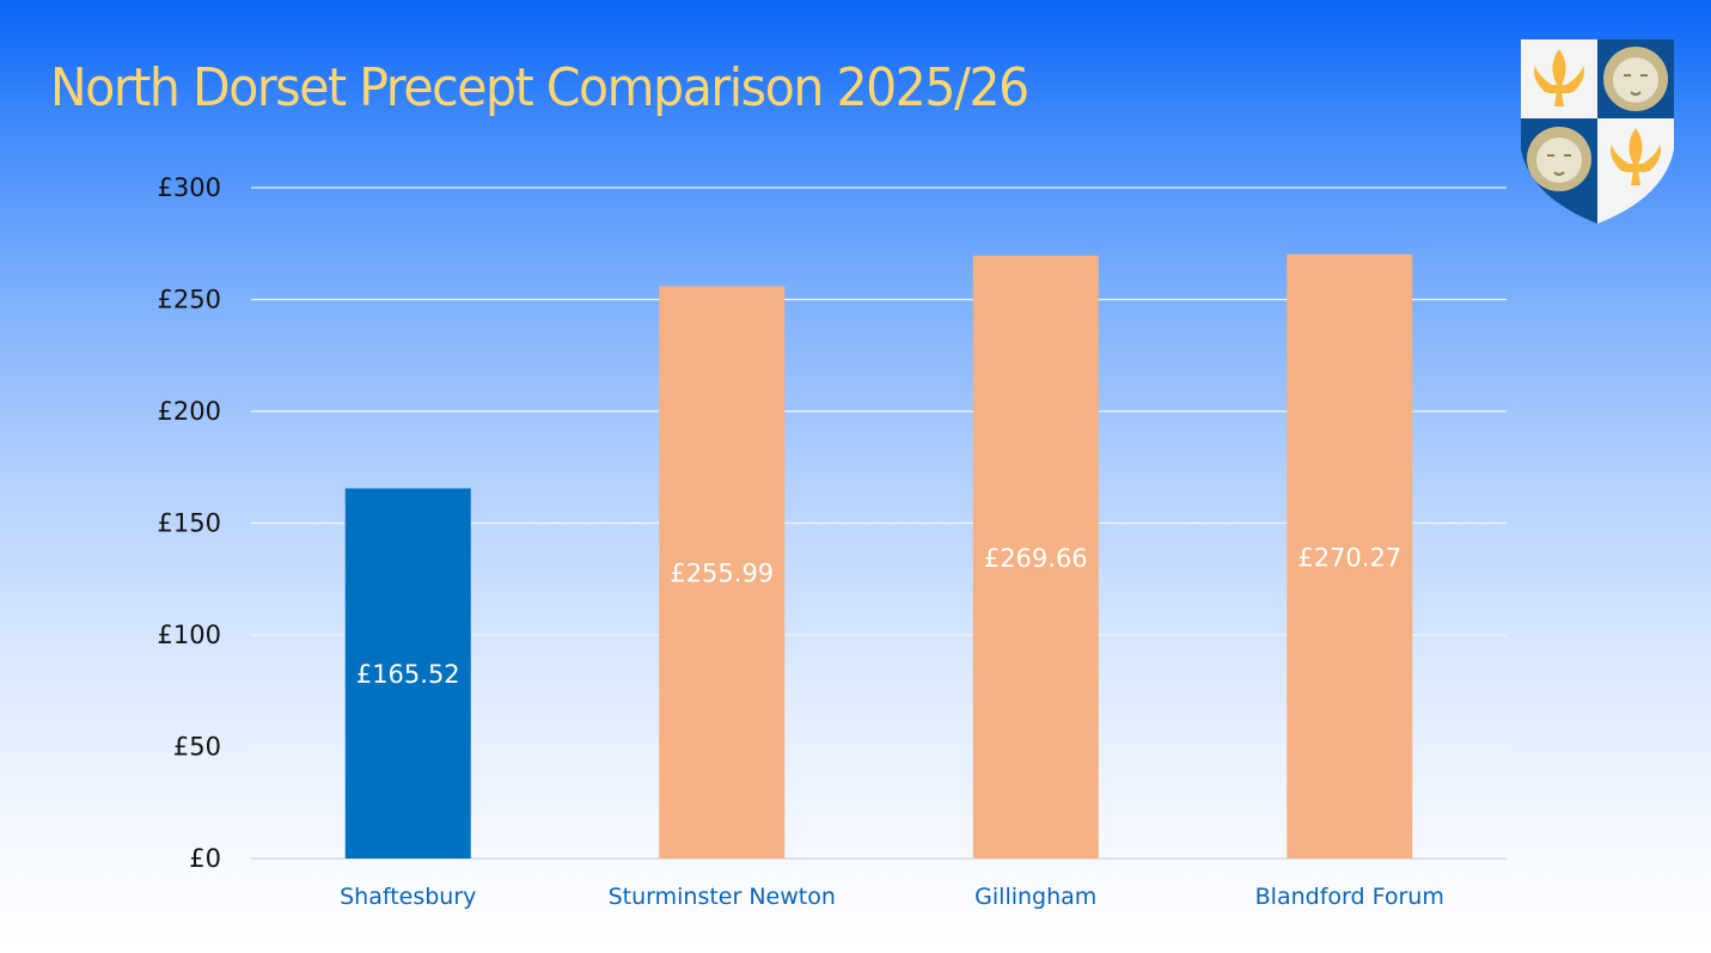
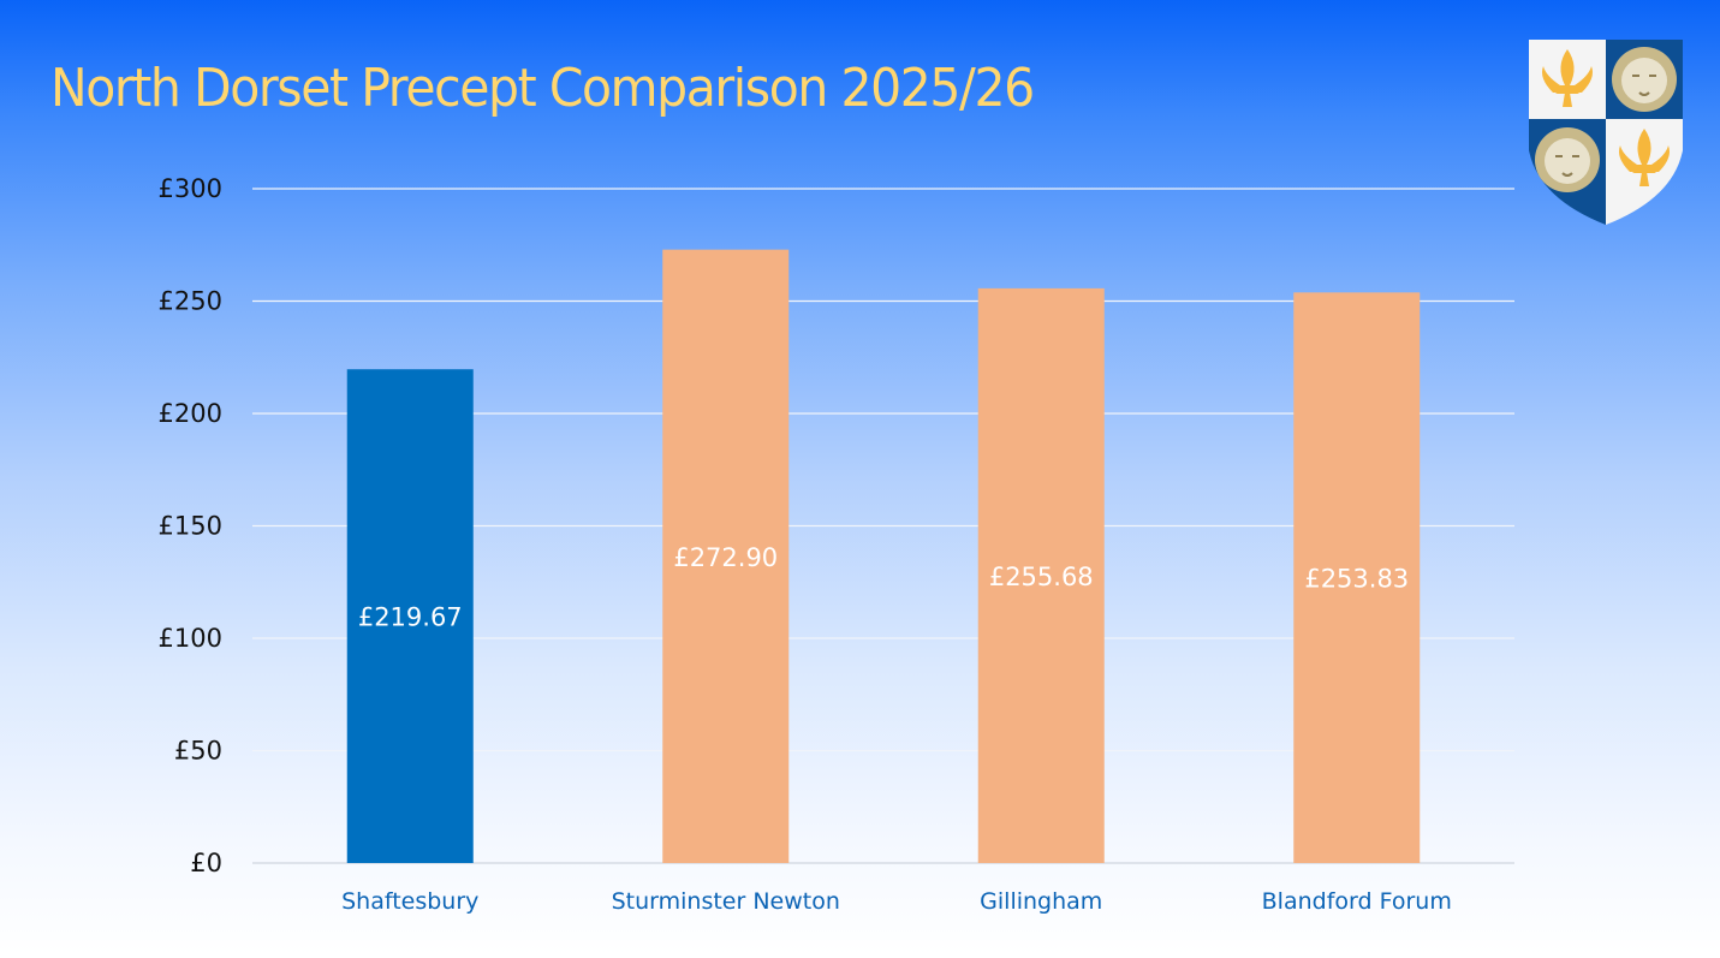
Shaftesbury: £165.52 -> £219.67
Sturminster Newton: £255.99 -> £272.90
Gillingham: £269.66 -> £255.68
Blandford Forum: £270.27 -> £253.83
